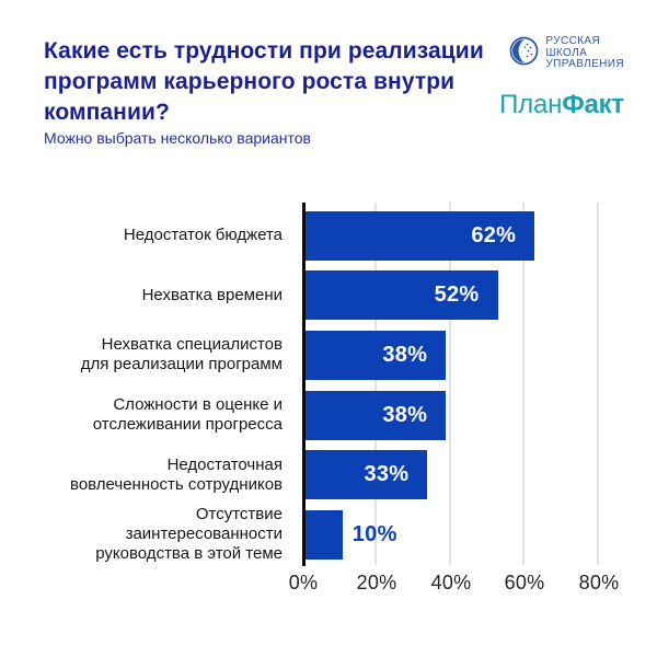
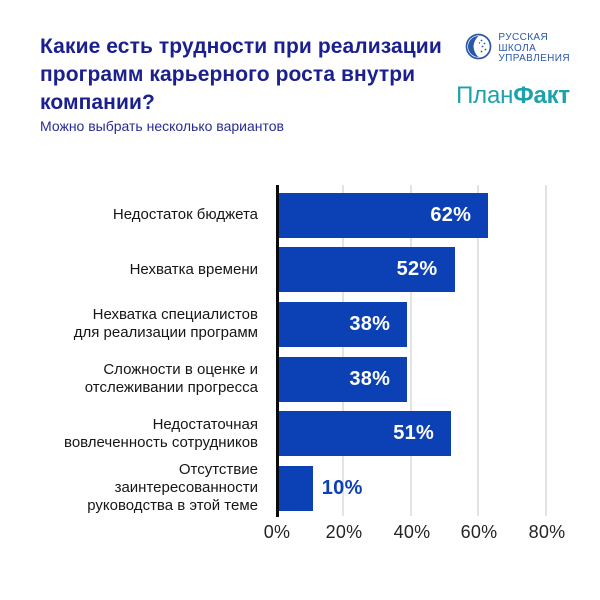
Недостаточная вовлеченность сотрудников: 33% -> 51%
